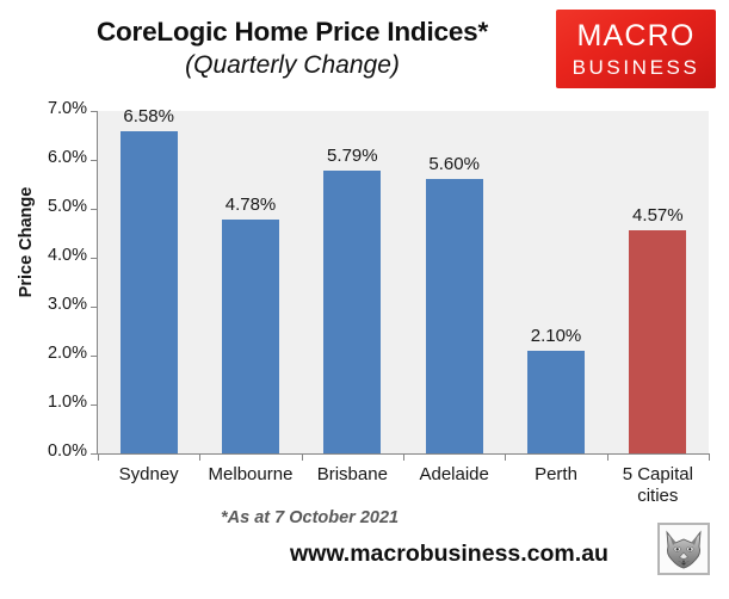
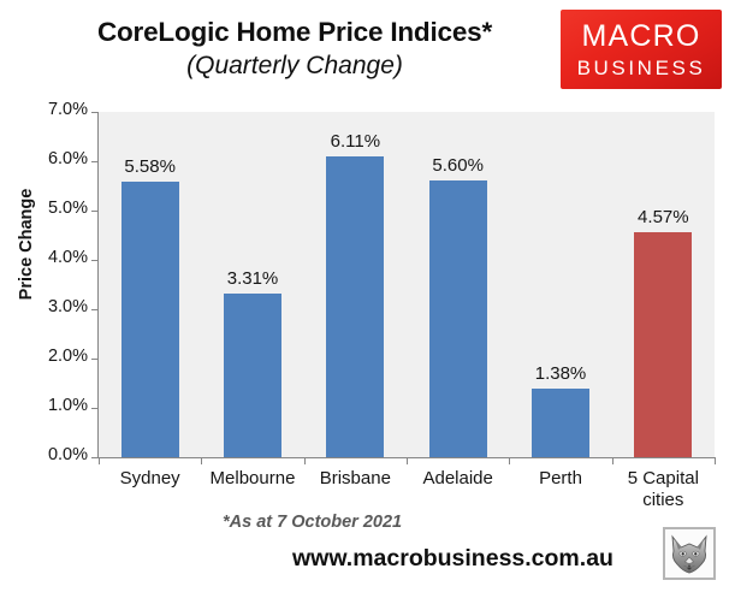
Sydney: 6.58% -> 5.58%
Melbourne: 4.78% -> 3.31%
Brisbane: 5.79% -> 6.11%
Perth: 2.10% -> 1.38%
